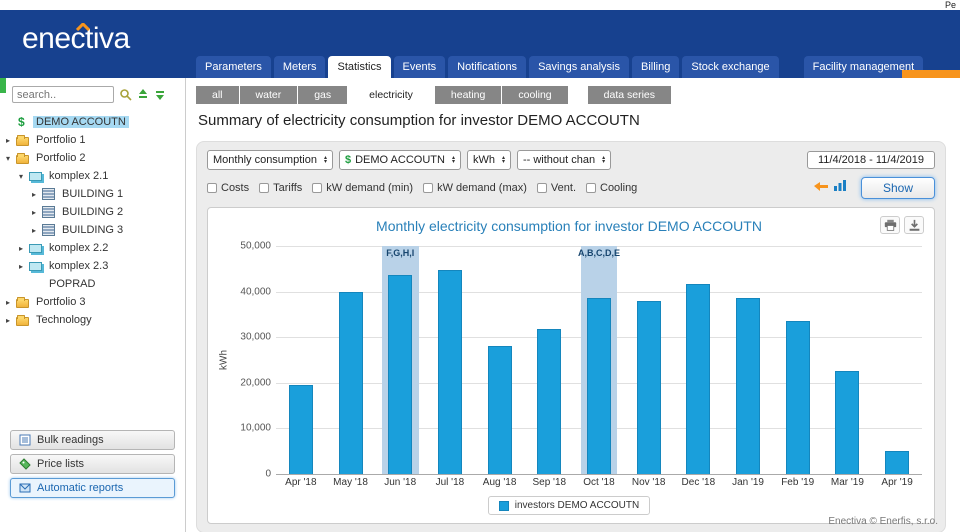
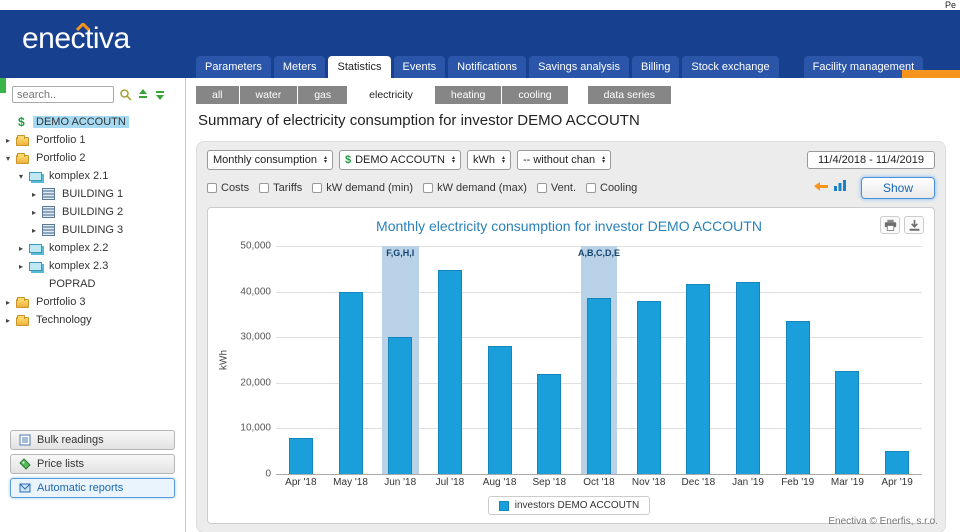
Apr '18: 20000 -> 8000
Jun '18: 44000 -> 30000
Sep '18: 32000 -> 22000
Jan '19: 38000 -> 42000
